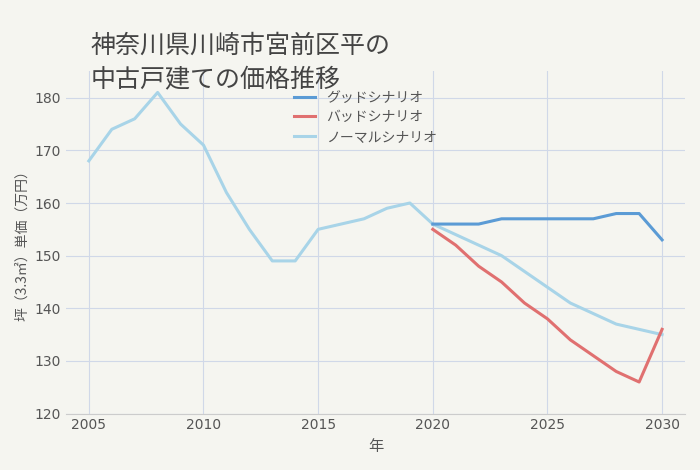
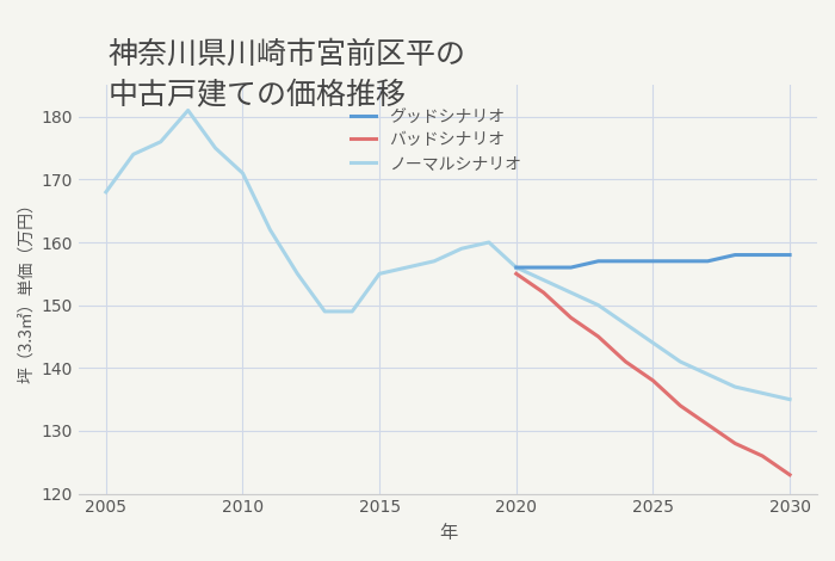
グッドシナリオ/2030: 153 -> 158
バッドシナリオ/2030: 136 -> 123
